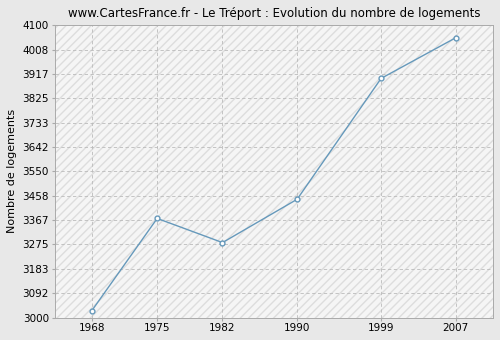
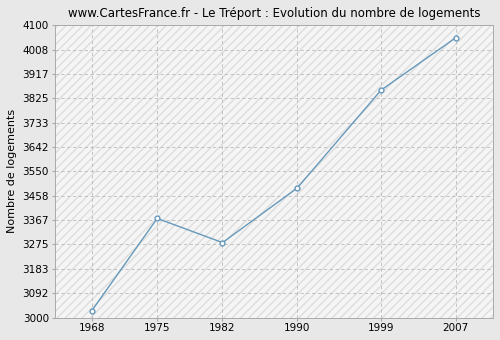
1990: 3445 -> 3487
1999: 3900 -> 3856
